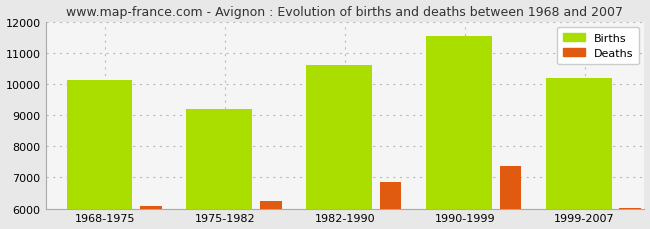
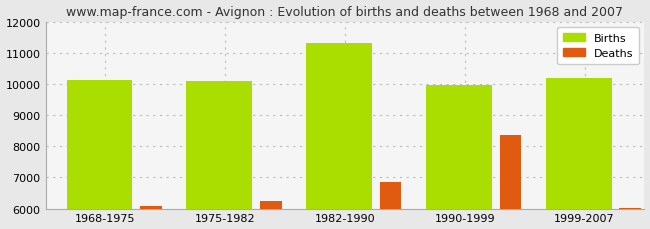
Births/1975-1982: 9200 -> 10100
Births/1982-1990: 10620 -> 11300
Births/1990-1999: 11520 -> 9950
Deaths/1990-1999: 7380 -> 8350
